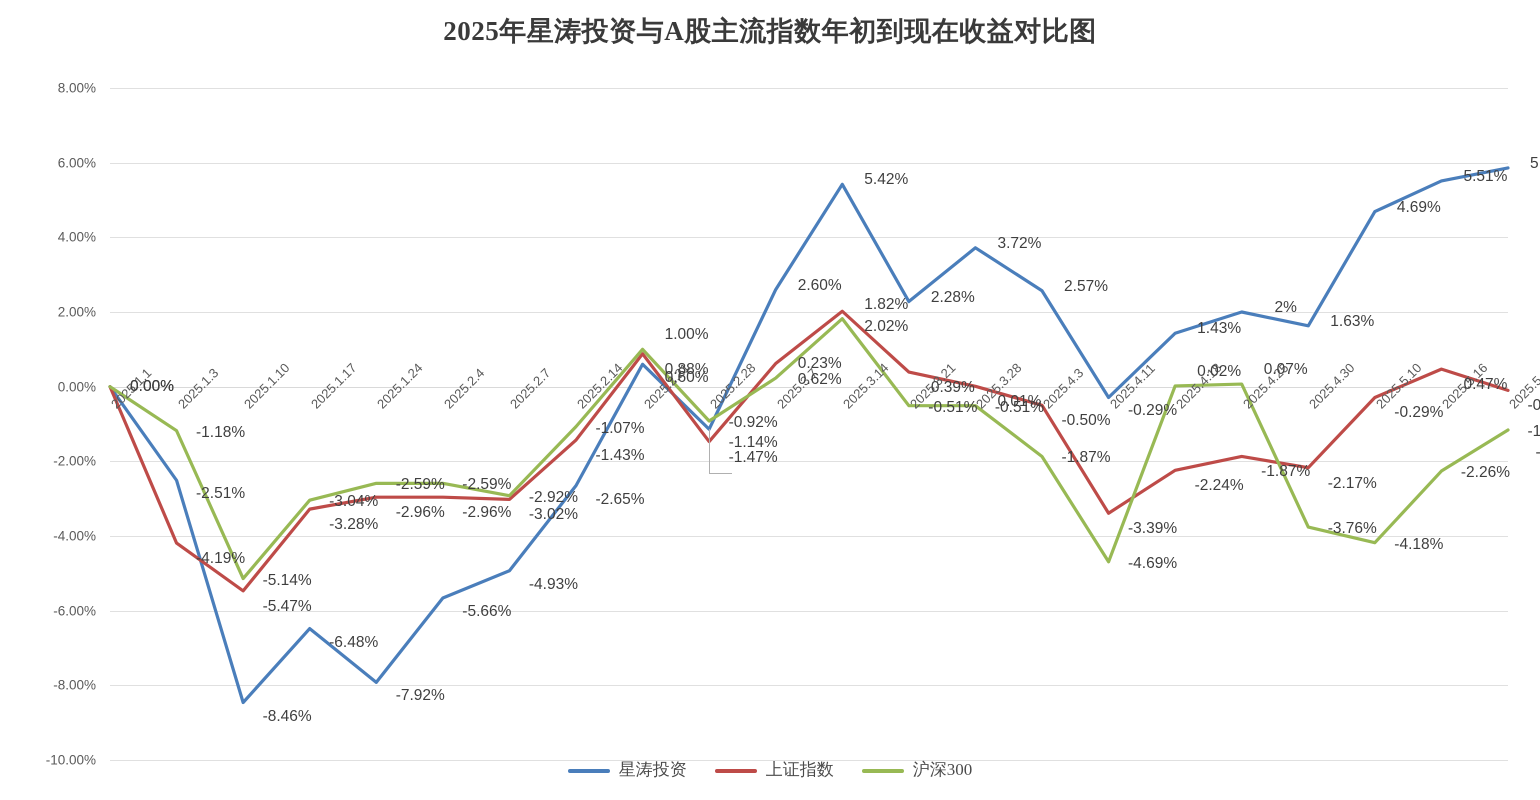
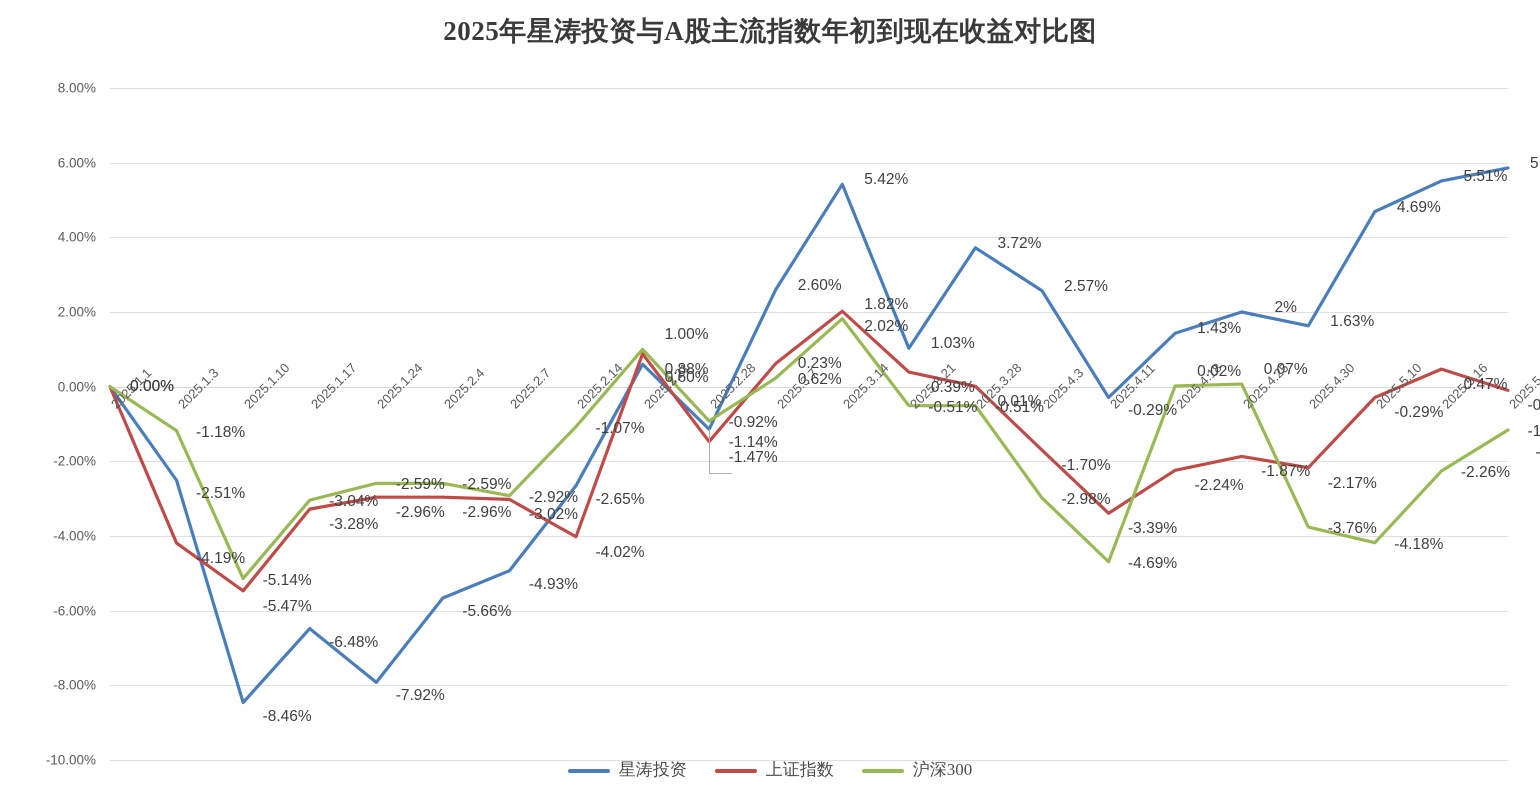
上证指数/2025.2.14: -1.43% -> -4.02%
星涛投资/2025.3.21: 2.28% -> 1.03%
上证指数/2025.4.3: -0.50% -> -1.70%
沪深300/2025.4.3: -1.87% -> -2.98%
